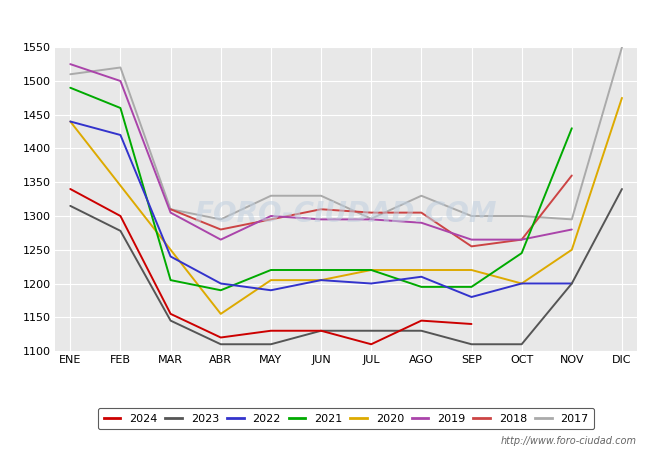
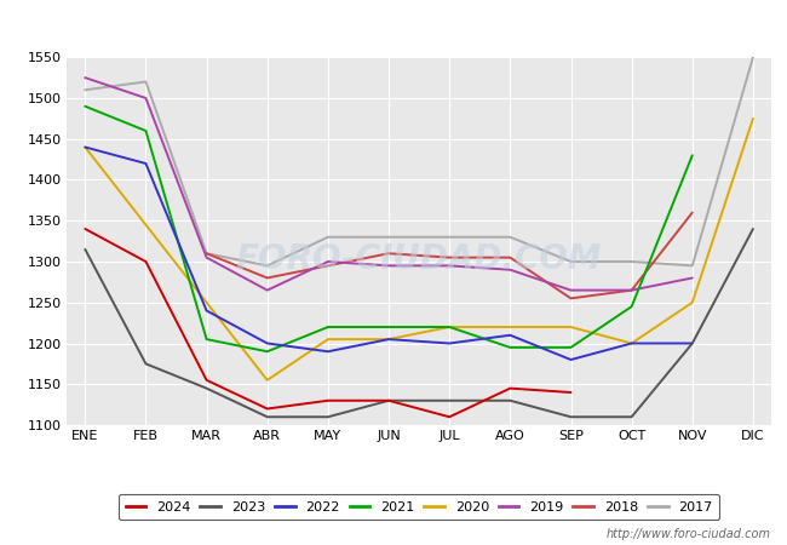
2023/FEB: 1278 -> 1175
2017/JUL: 1296 -> 1330
